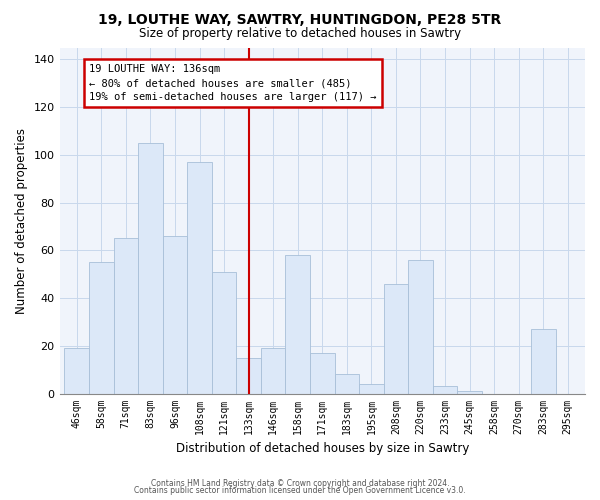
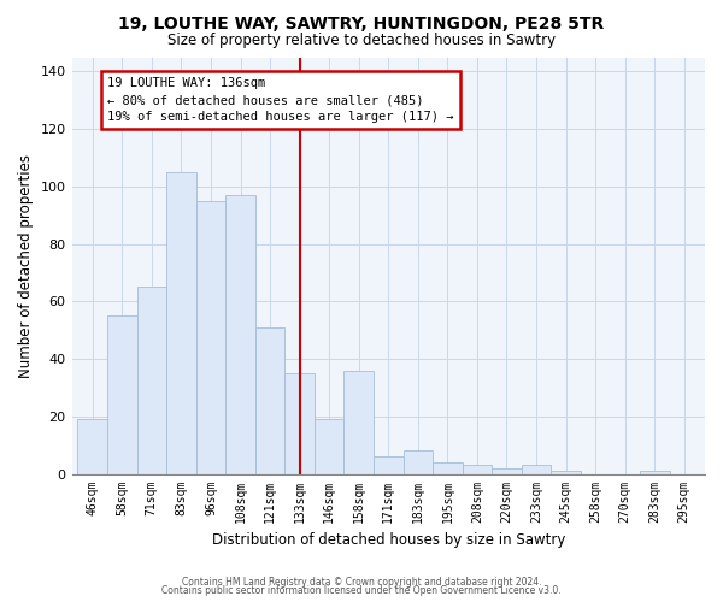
96sqm: 66 -> 95
133sqm: 15 -> 35
158sqm: 58 -> 36
171sqm: 17 -> 6
208sqm: 46 -> 3
220sqm: 56 -> 2
283sqm: 27 -> 1
